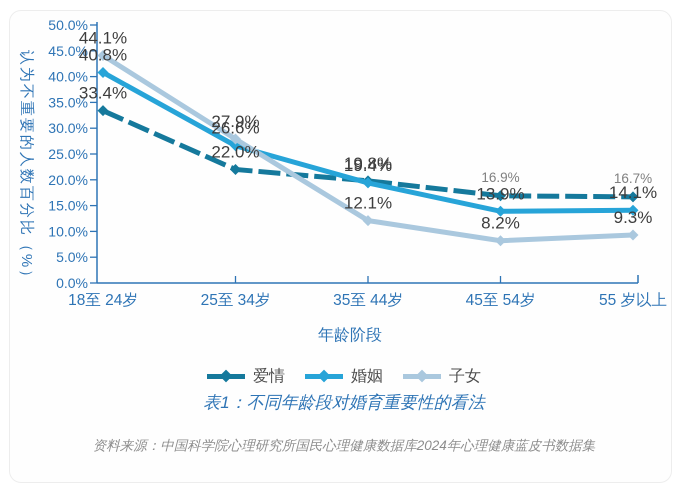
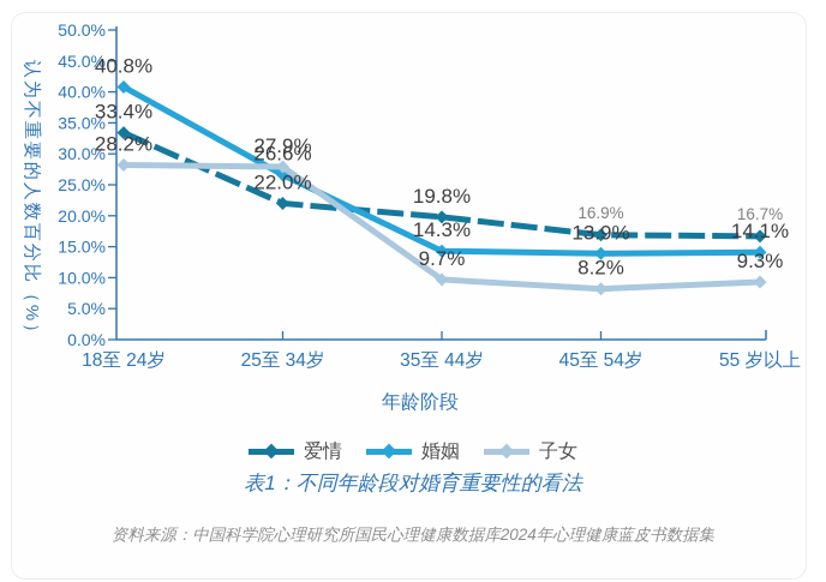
子女/18至 24岁: 44.1% -> 28.2%
婚姻/35至 44岁: 19.4% -> 14.3%
子女/35至 44岁: 12.1% -> 9.7%
